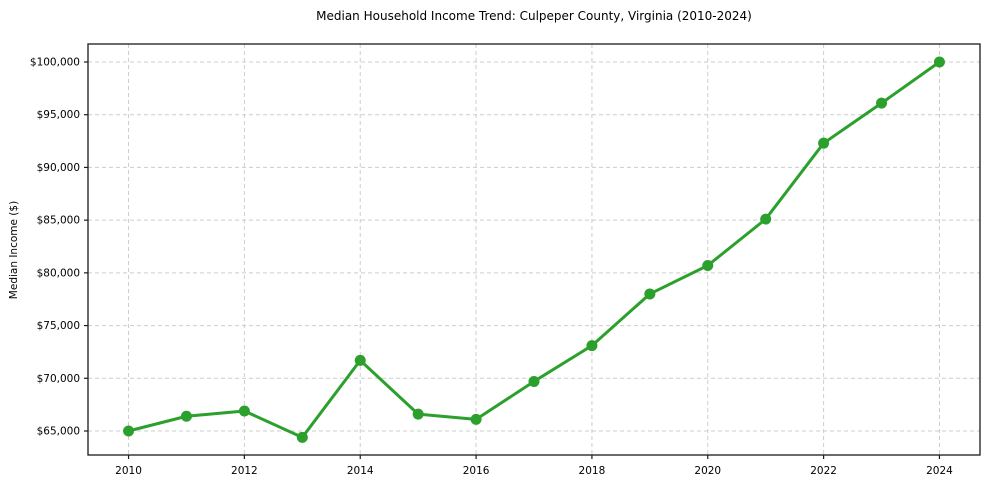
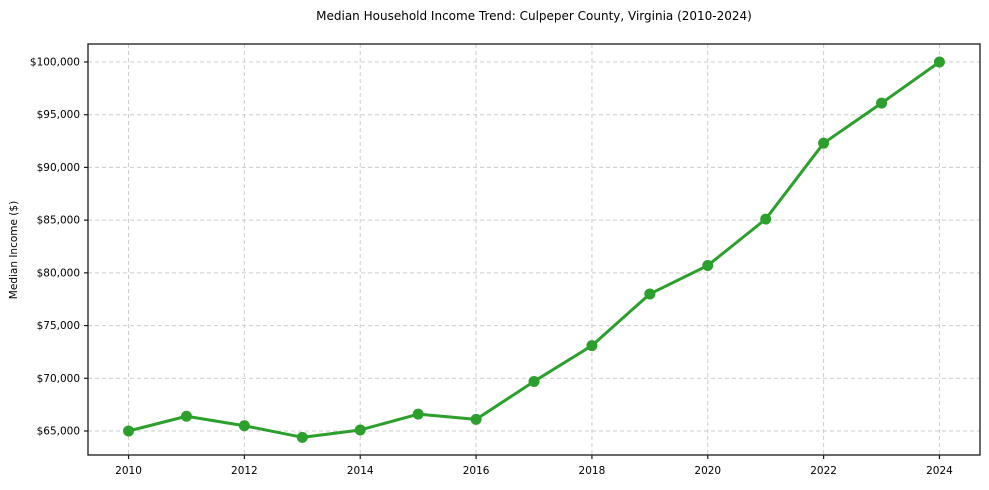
2012: $66900 -> $65500
2014: $71700 -> $65100
